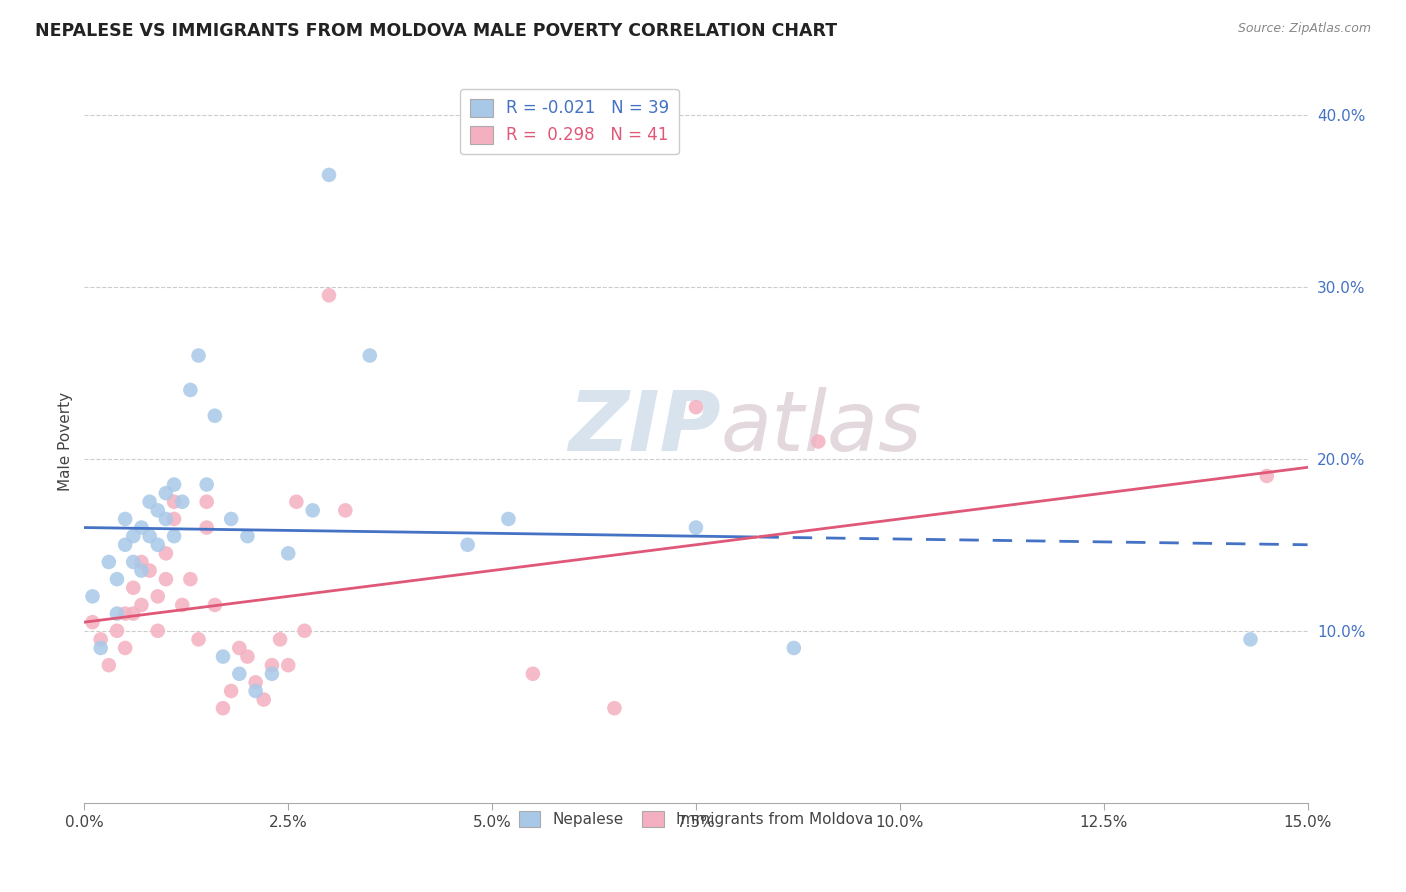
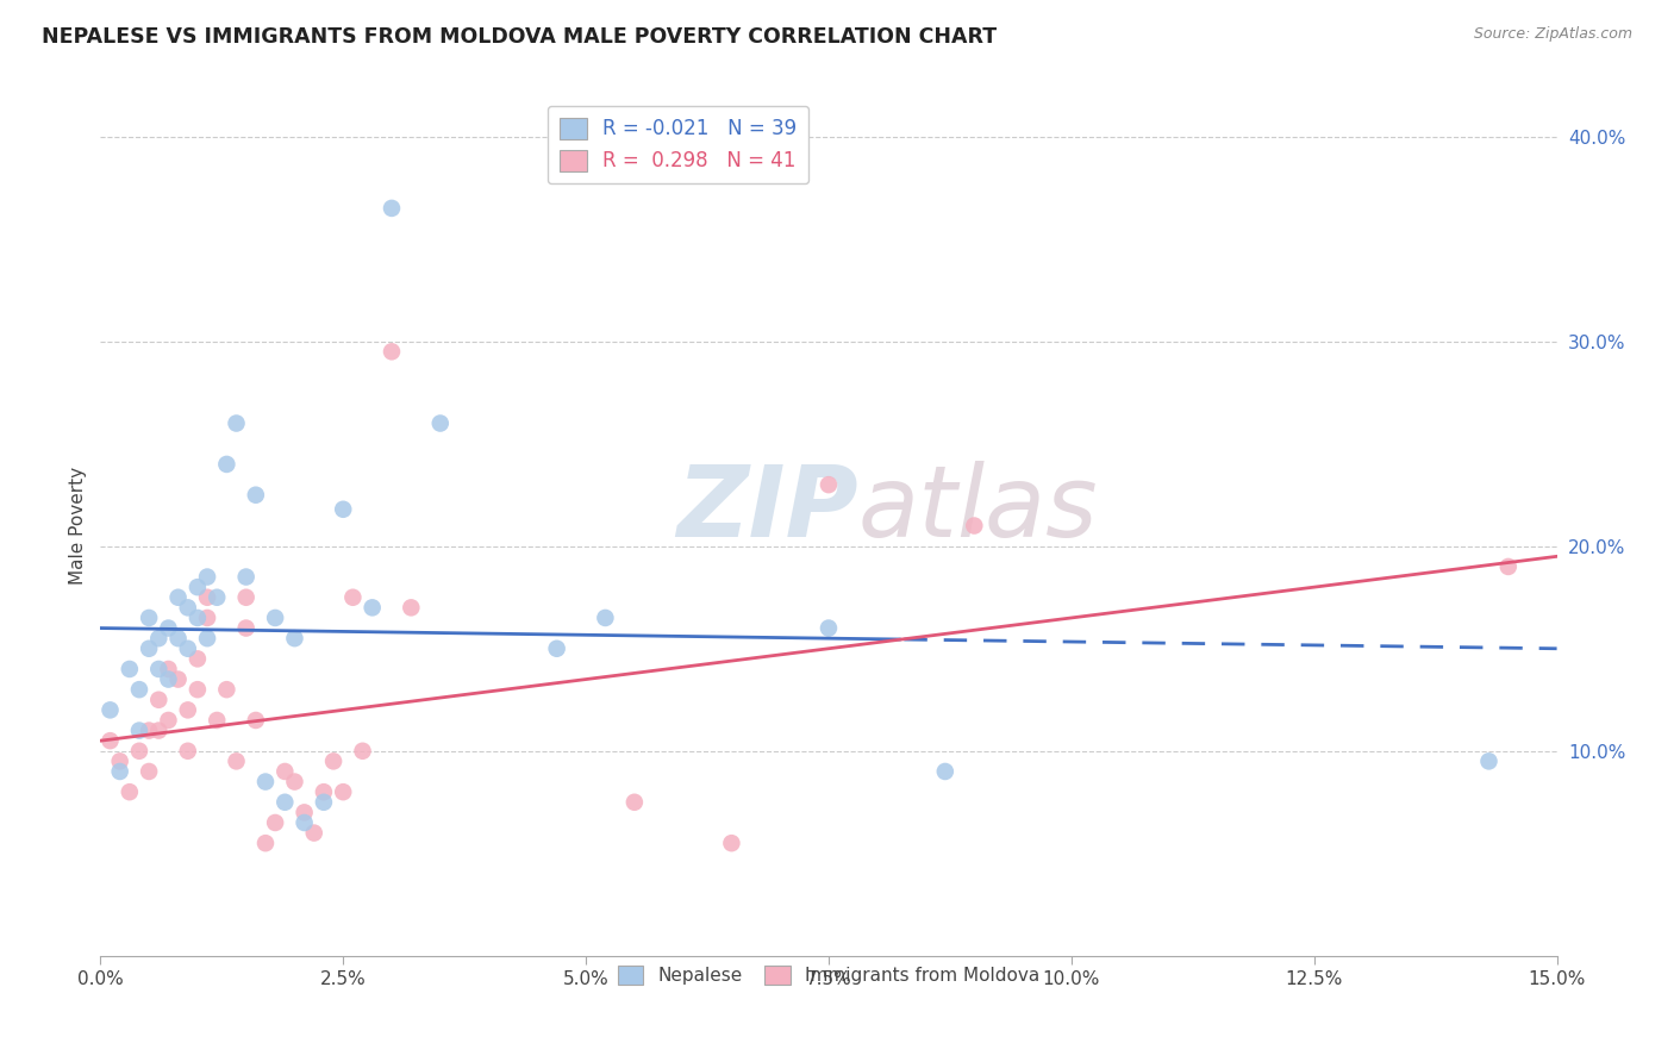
Nepalese/2.5%: 14.5% -> 21.8%
